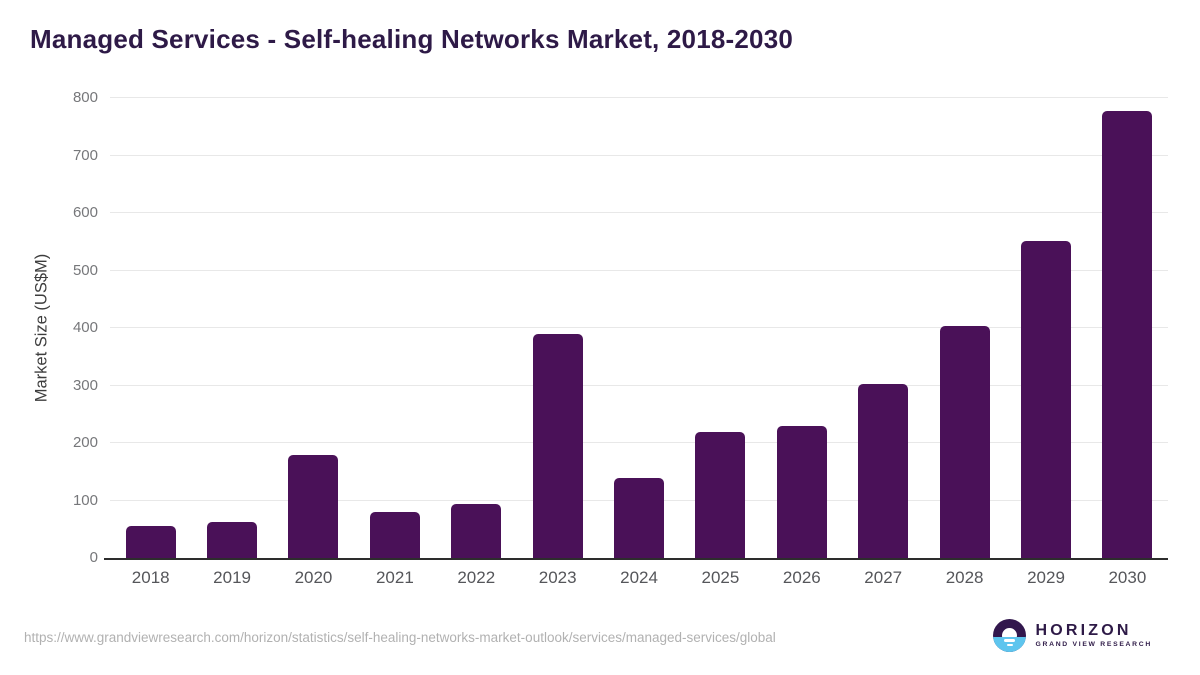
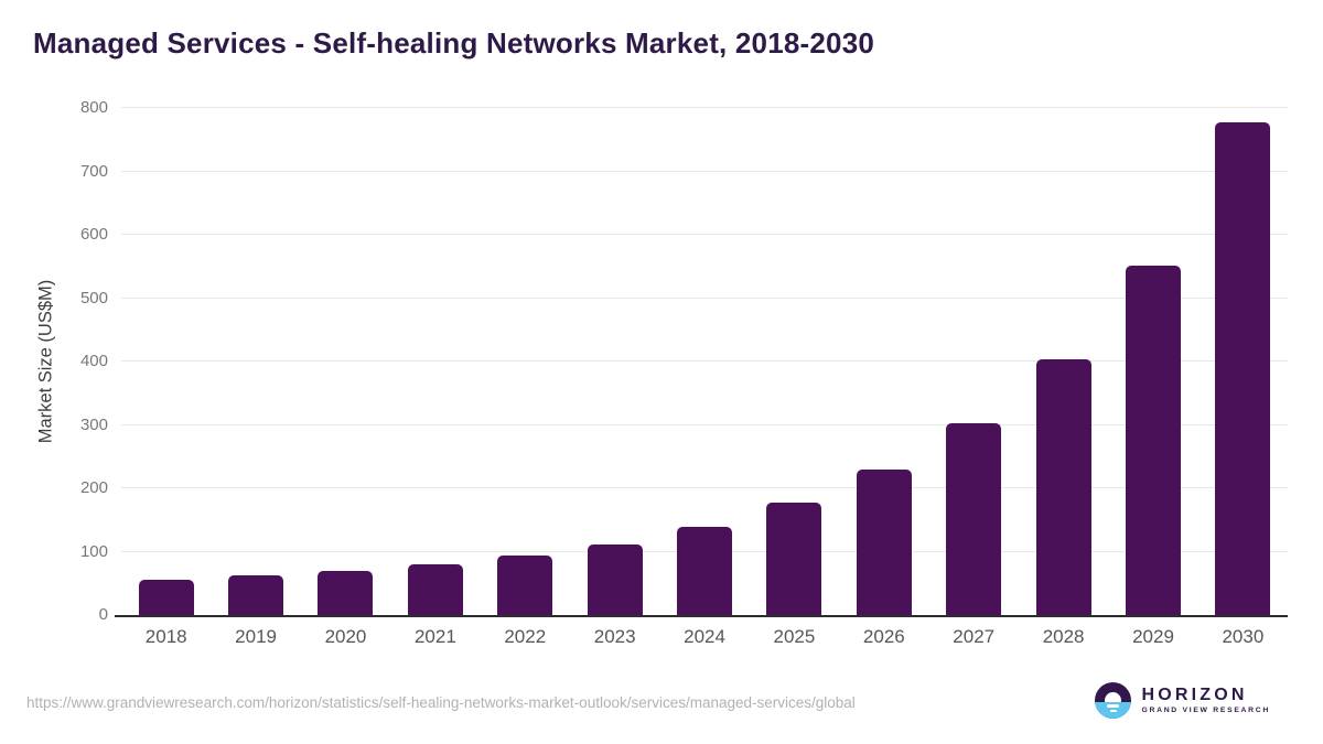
2020: 180 -> 70
2023: 390 -> 110
2025: 220 -> 180
